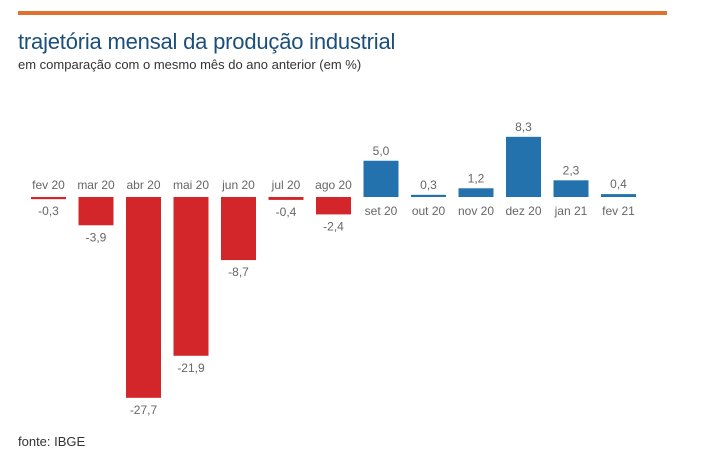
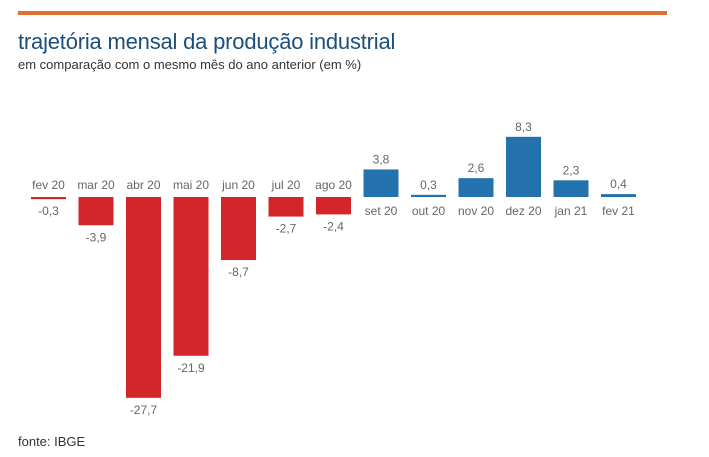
jul 20: -0,4 -> -2,7
set 20: 5,0 -> 3,8
nov 20: 1,2 -> 2,6
